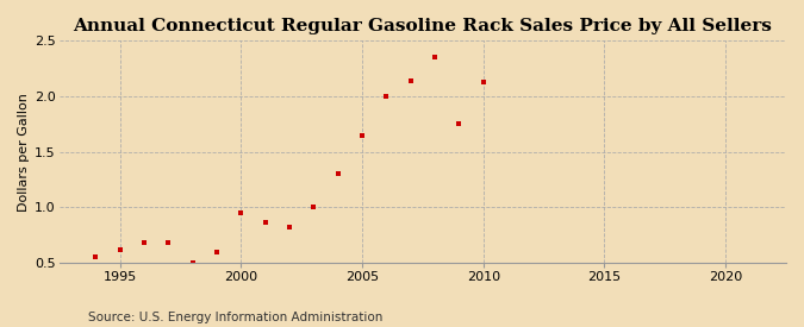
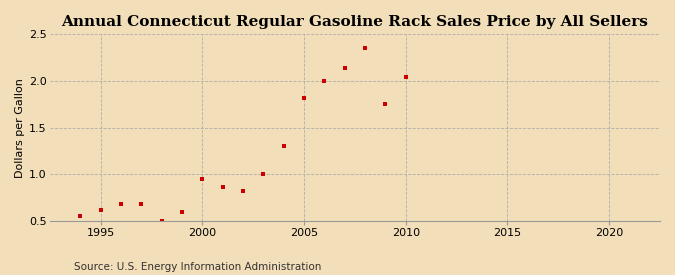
2005: 1.65 -> 1.82
2010: 2.13 -> 2.04
